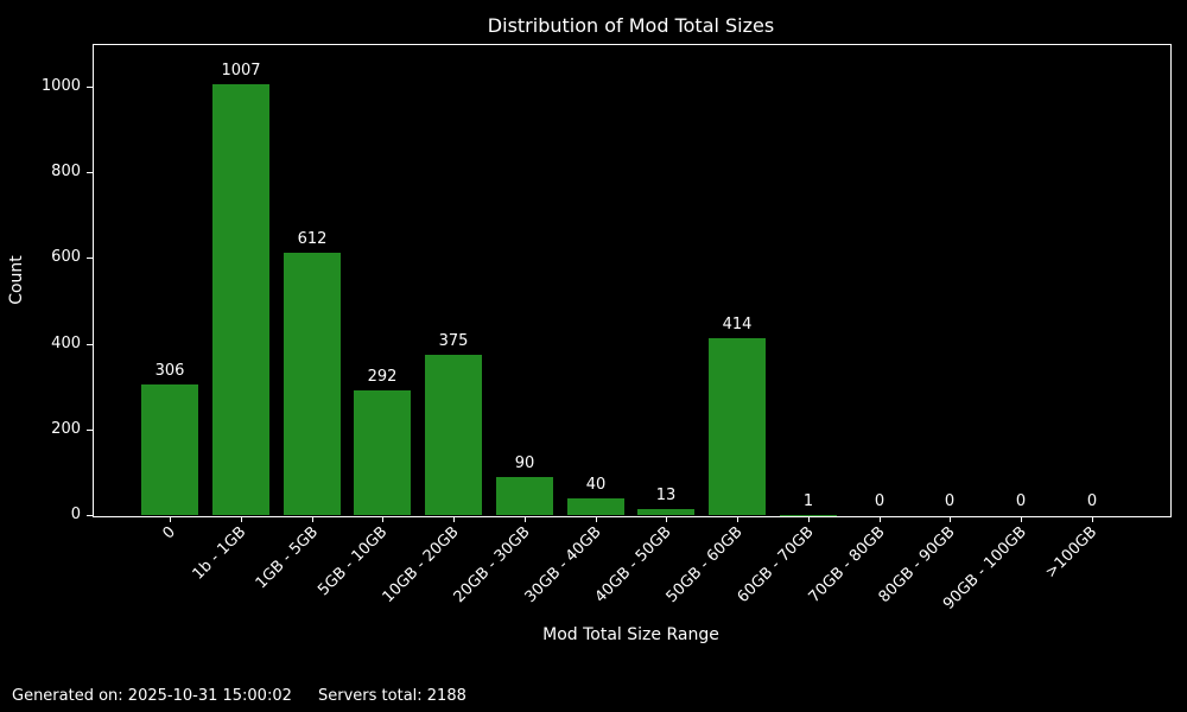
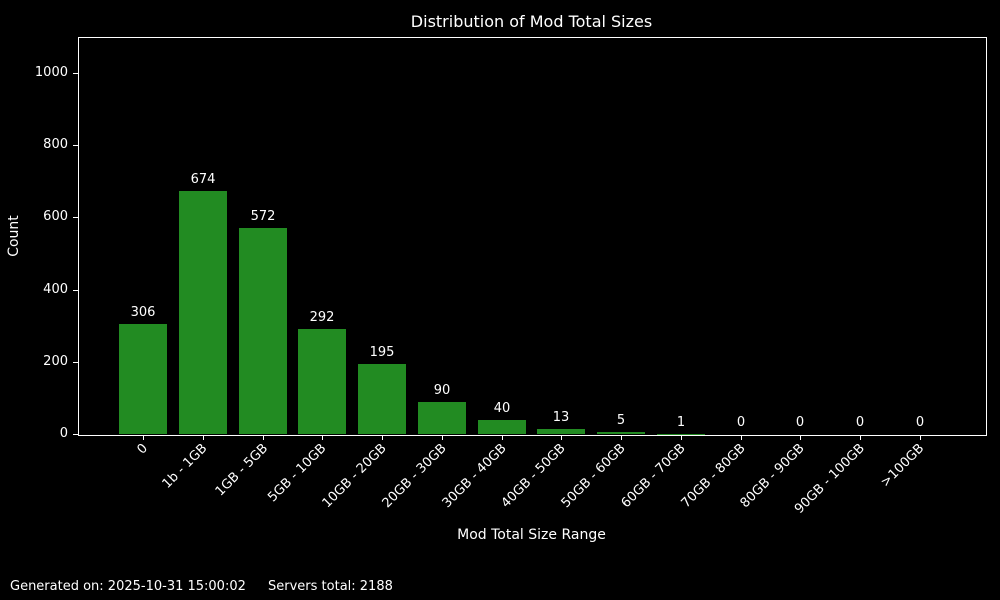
1b - 1GB: 1007 -> 674
1GB - 5GB: 612 -> 572
10GB - 20GB: 375 -> 195
50GB - 60GB: 414 -> 5
